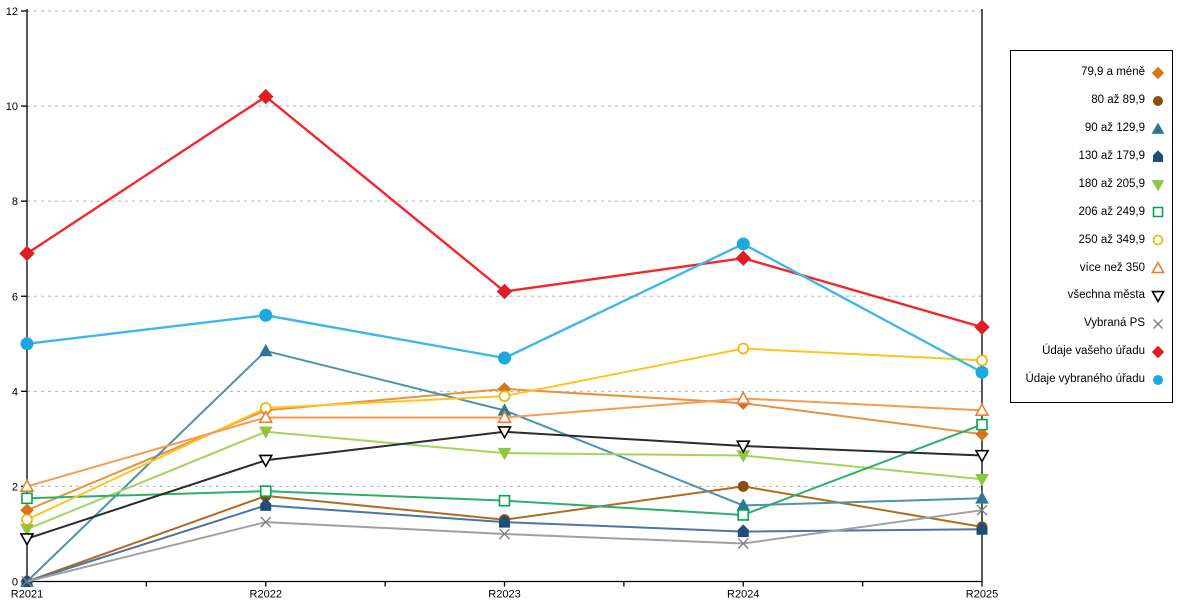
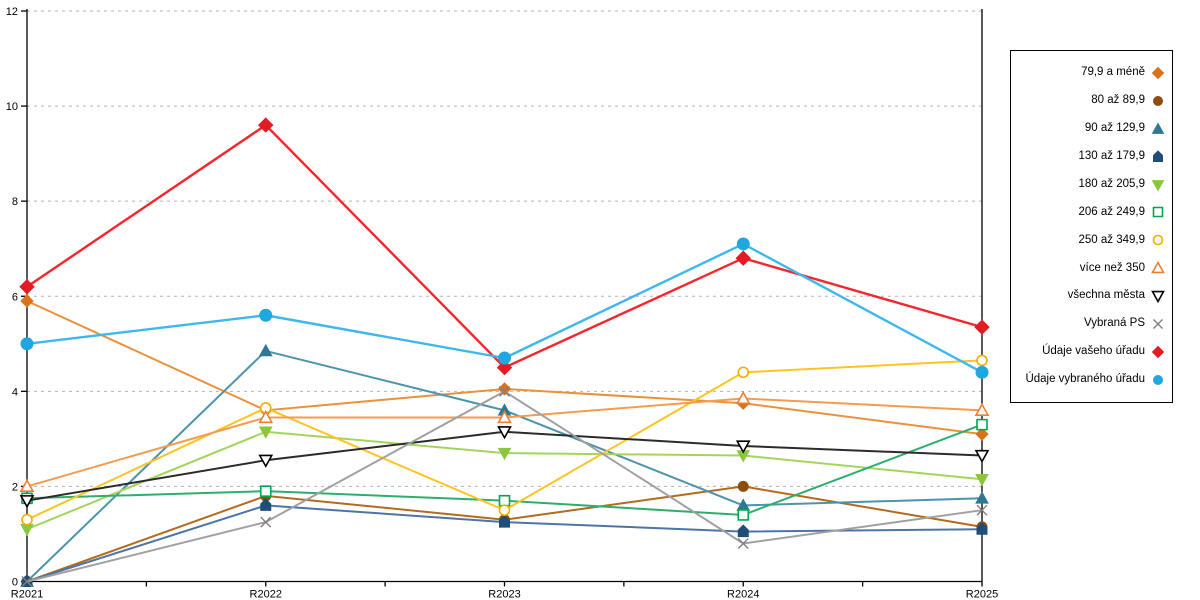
79,9 a méně/R2021: 1.5 -> 5.9
všechna města/R2021: 0.9 -> 1.7
Údaje vašeho úřadu/R2021: 6.9 -> 6.2
Údaje vašeho úřadu/R2022: 10.2 -> 9.6
250 až 349,9/R2023: 3.9 -> 1.5
Vybraná PS/R2023: 1.0 -> 4.0
Údaje vašeho úřadu/R2023: 6.1 -> 4.5
250 až 349,9/R2024: 4.9 -> 4.4
